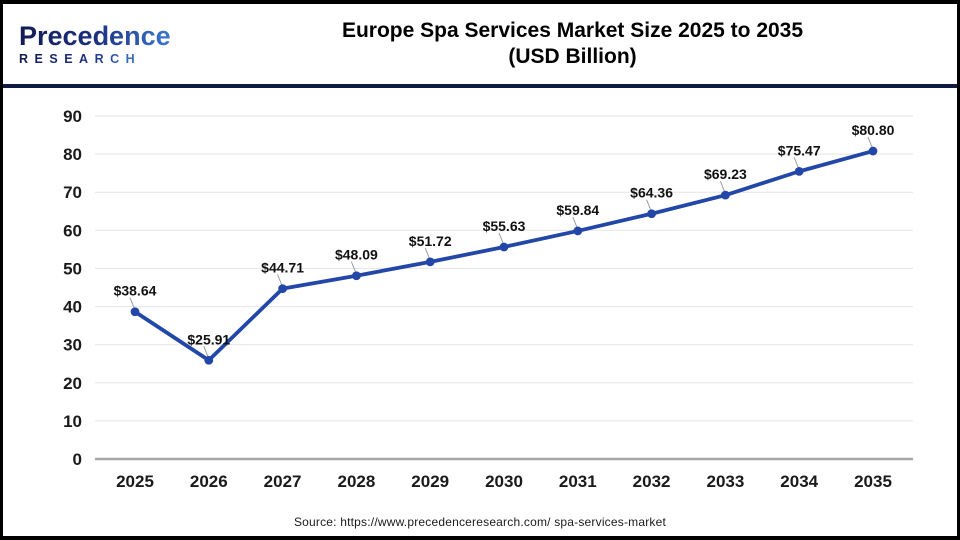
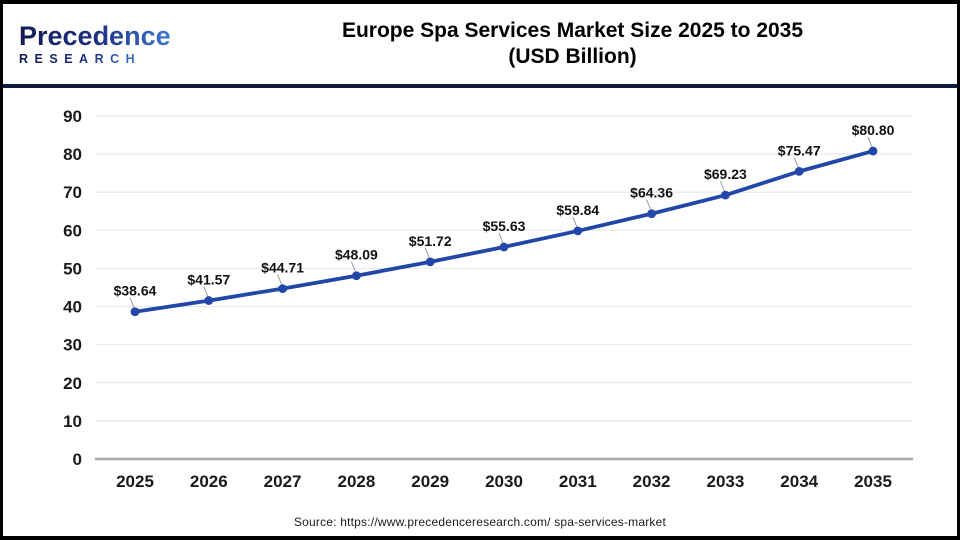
2026: $25.91 -> $41.57
